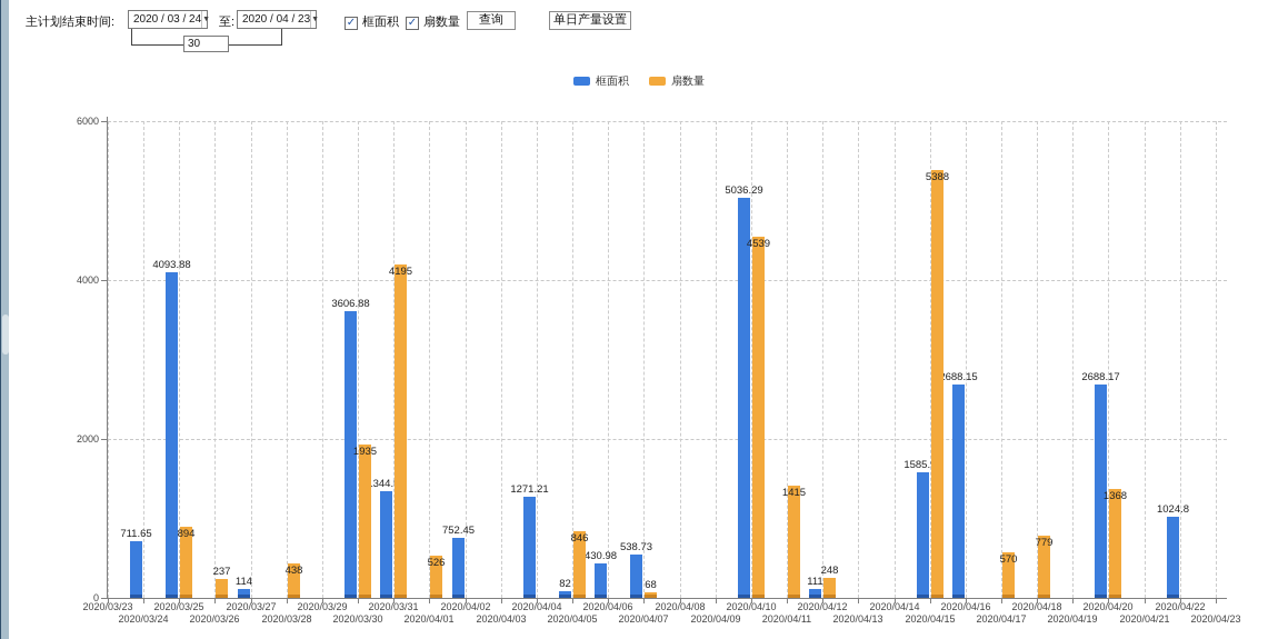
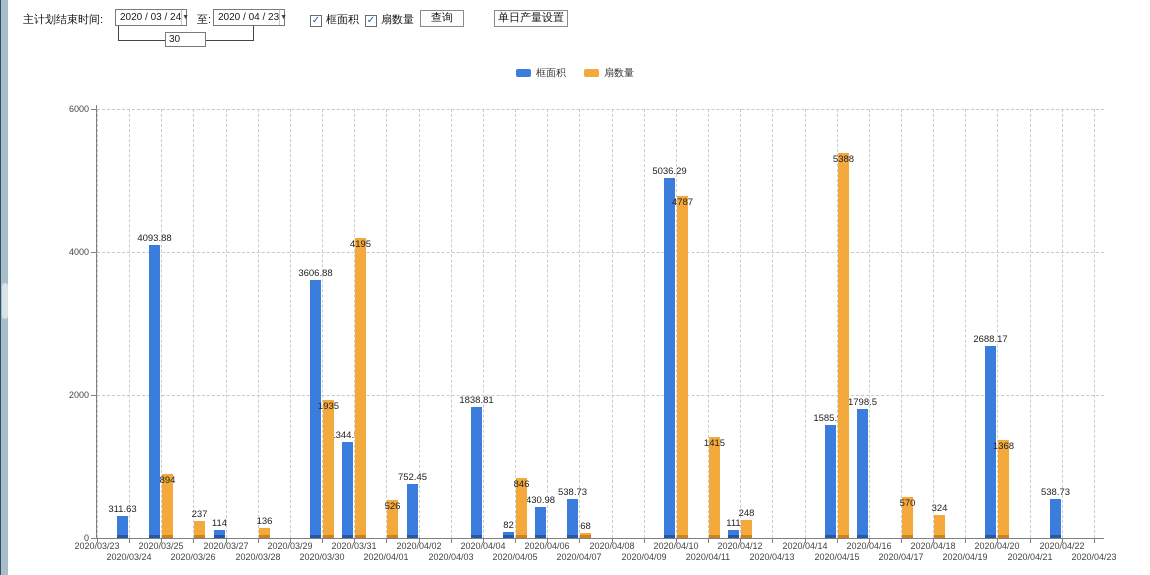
框面积/2020/03/24: 711.65 -> 311.63
扇数量/2020/03/28: 438 -> 136
框面积/2020/04/04: 1271.21 -> 1838.81
扇数量/2020/04/10: 4539 -> 4787
框面积/2020/04/16: 2688.15 -> 1798.5
扇数量/2020/04/18: 779 -> 324
框面积/2020/04/22: 1024.8 -> 538.73
